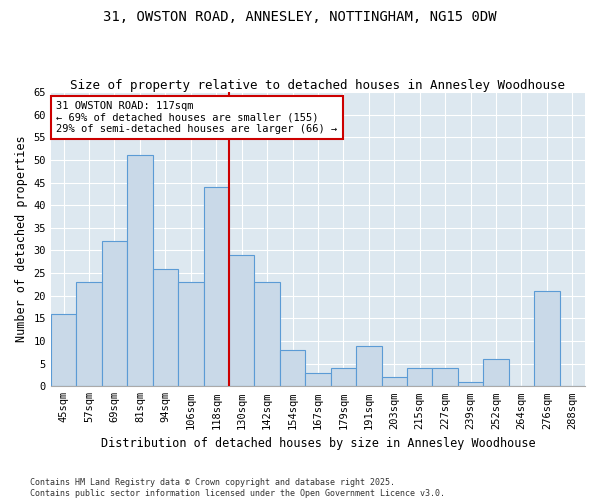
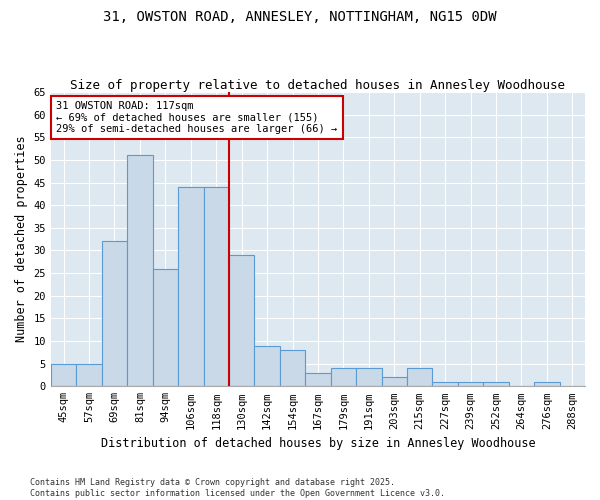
45sqm: 16 -> 5
57sqm: 23 -> 5
106sqm: 23 -> 44
142sqm: 23 -> 9
191sqm: 9 -> 4
227sqm: 4 -> 1
252sqm: 6 -> 1
276sqm: 21 -> 1
